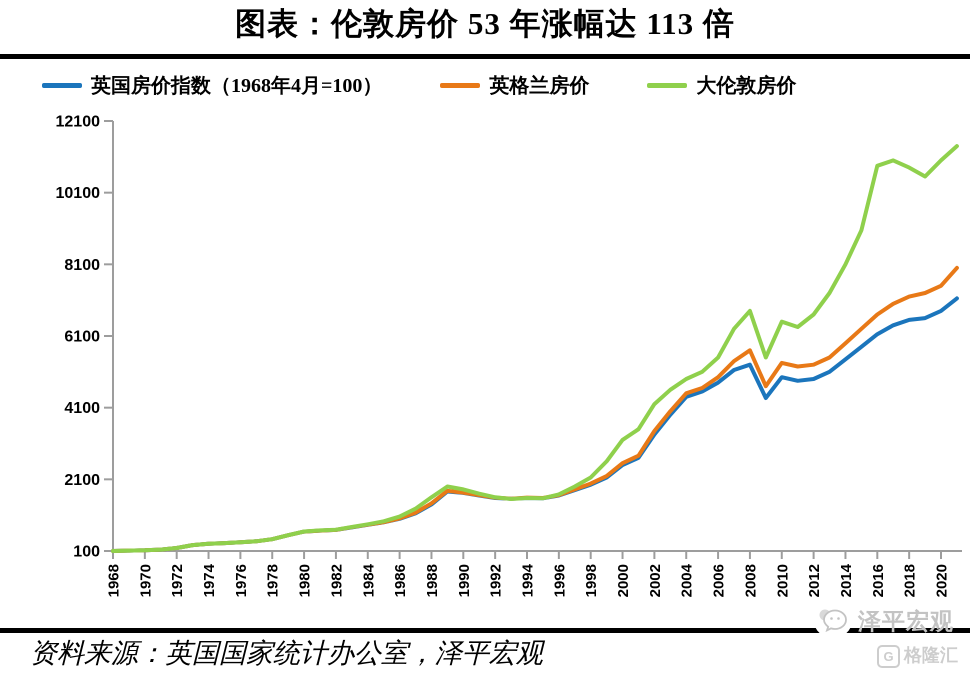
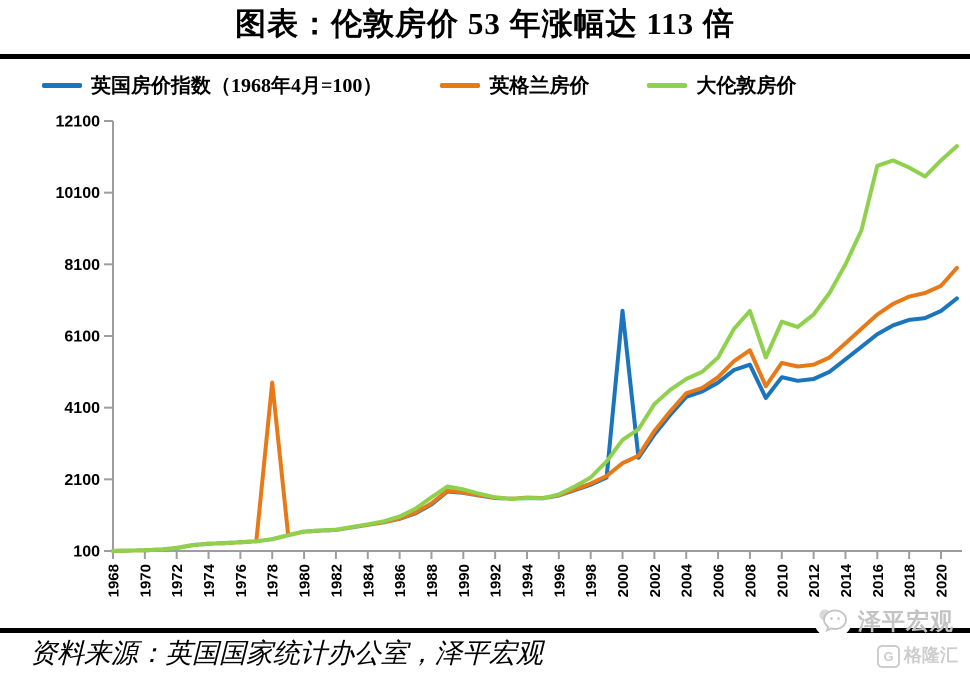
英格兰房价/1978: 400 -> 4800
英国房价指数（1968年4月=100）/2000: 2500 -> 6800
